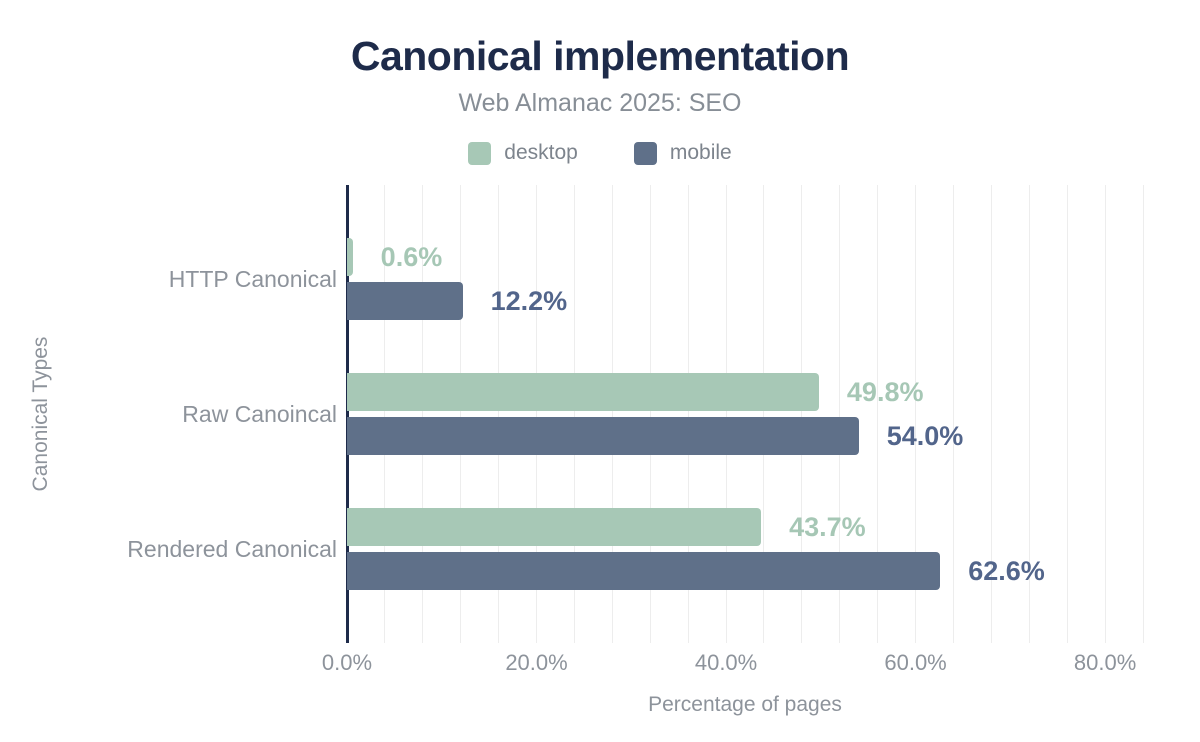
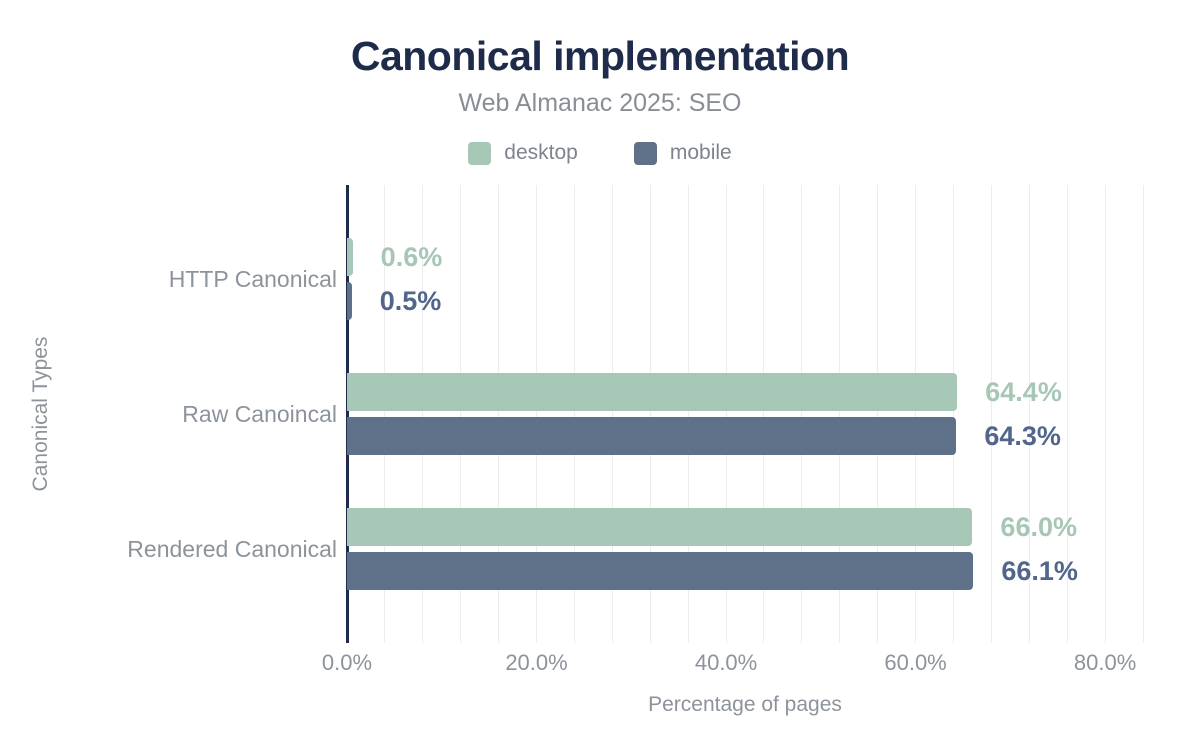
mobile/HTTP Canonical: 12.2% -> 0.5%
desktop/Raw Canoincal: 49.8% -> 64.4%
mobile/Raw Canoincal: 54.0% -> 64.3%
desktop/Rendered Canonical: 43.7% -> 66.0%
mobile/Rendered Canonical: 62.6% -> 66.1%
